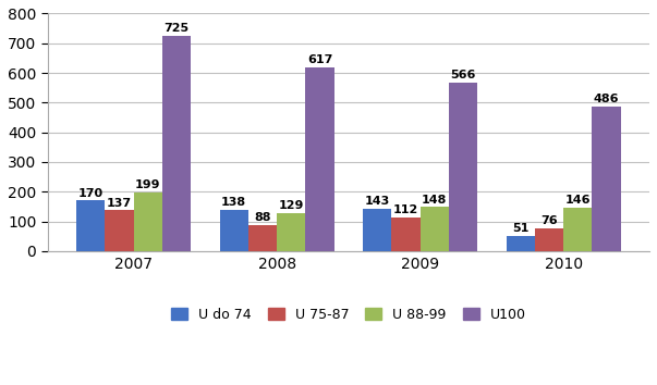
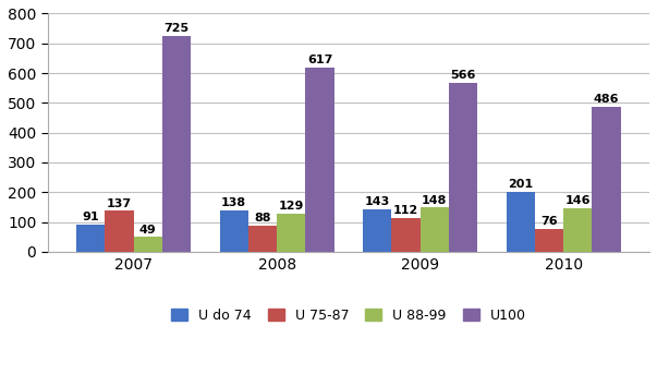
U do 74/2007: 170 -> 91
U 88-99/2007: 199 -> 49
U do 74/2010: 51 -> 201
